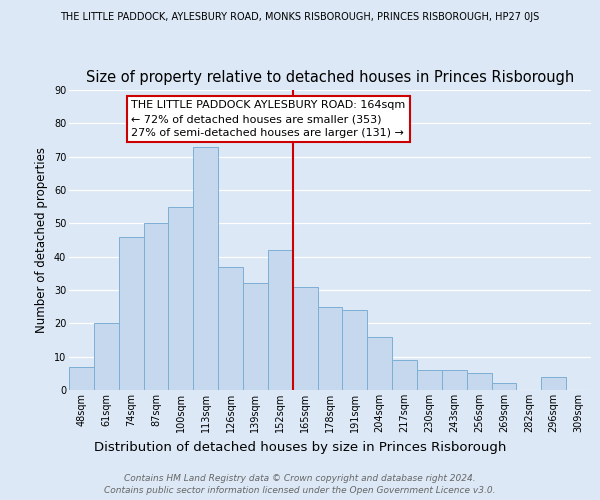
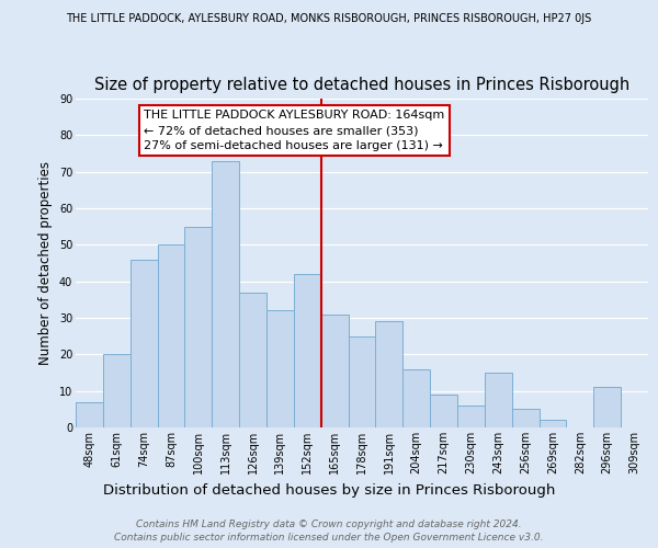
191sqm: 24 -> 29
243sqm: 6 -> 15
296sqm: 4 -> 11
